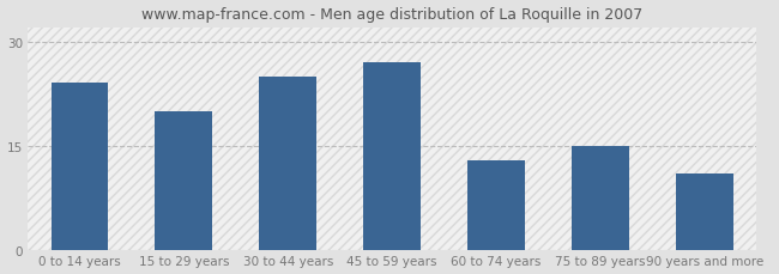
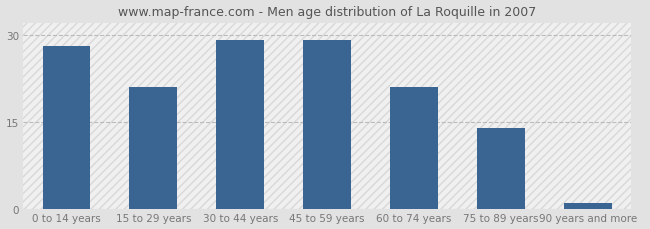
0 to 14 years: 24 -> 28
15 to 29 years: 20 -> 21
30 to 44 years: 25 -> 29
45 to 59 years: 27 -> 29
60 to 74 years: 13 -> 21
75 to 89 years: 15 -> 14
90 years and more: 11 -> 1
